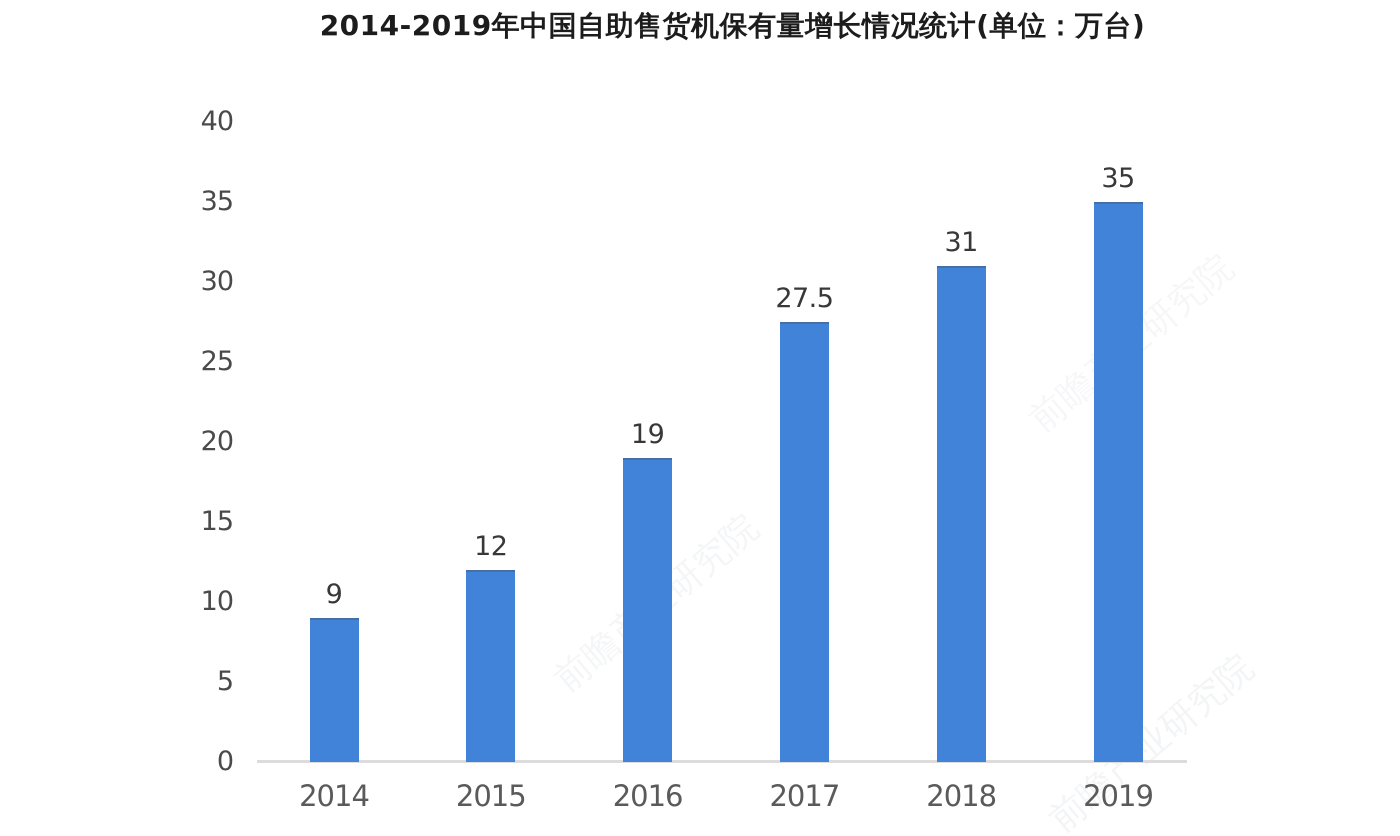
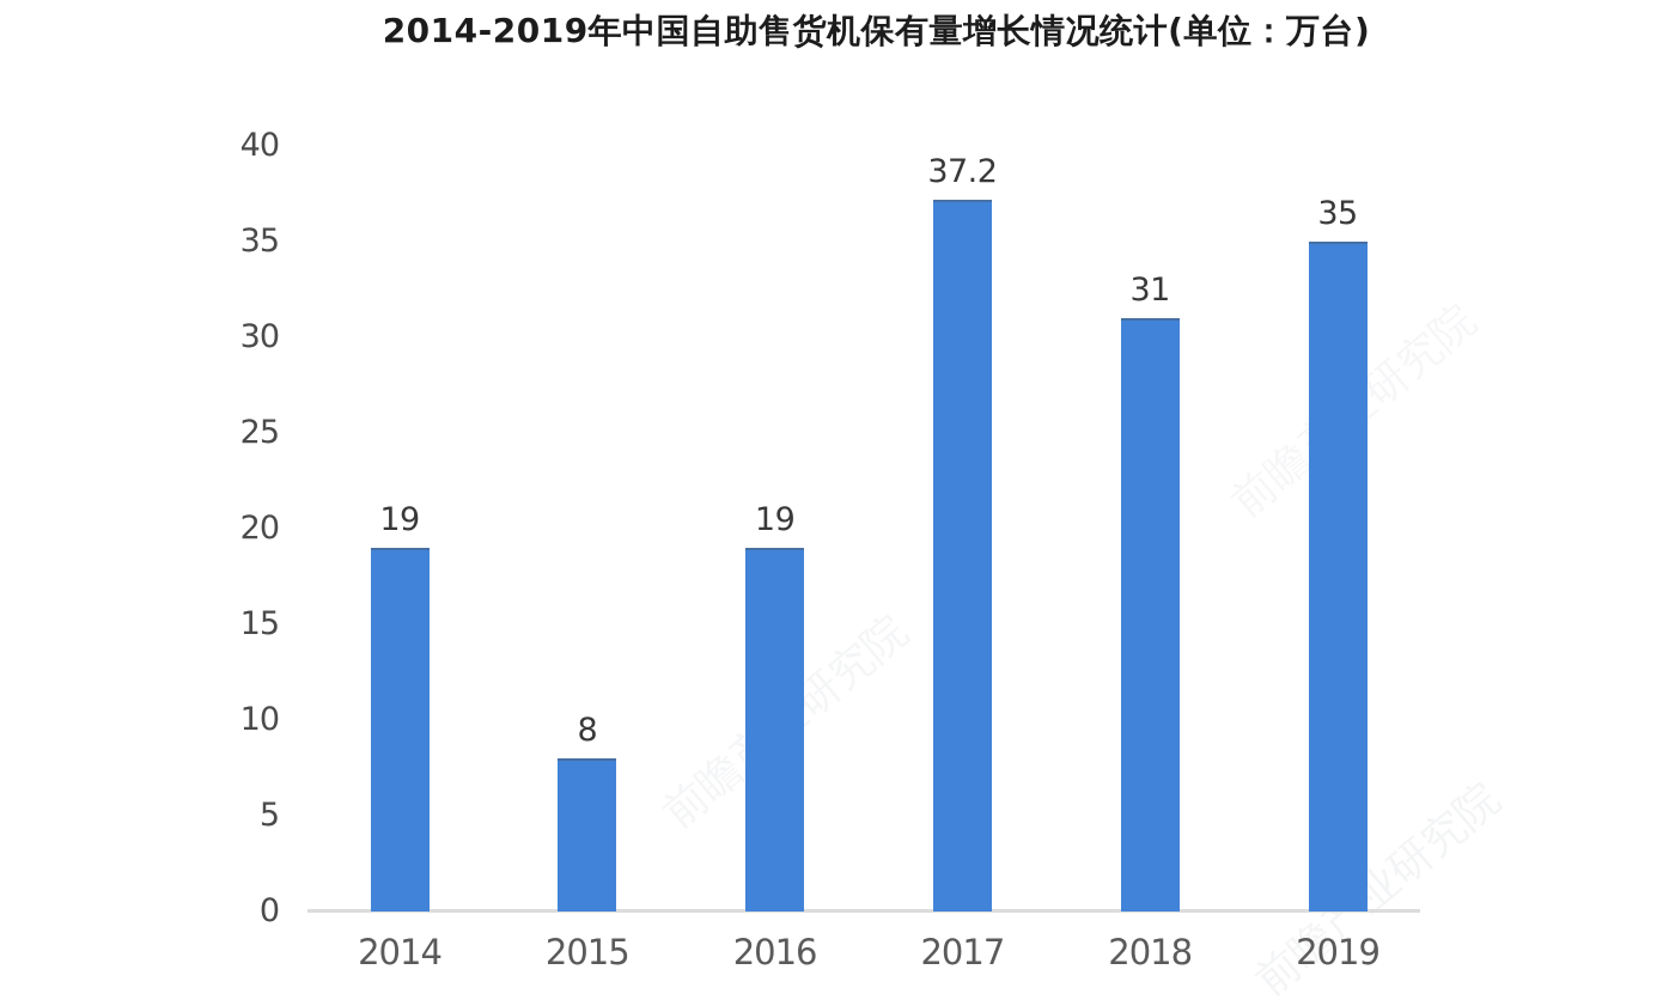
2014: 9 -> 19
2015: 12 -> 8
2017: 27.5 -> 37.2
